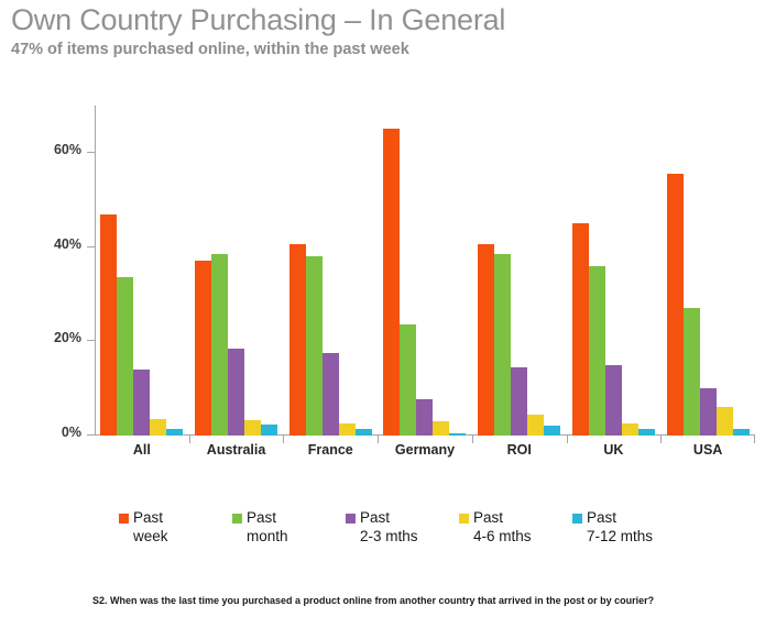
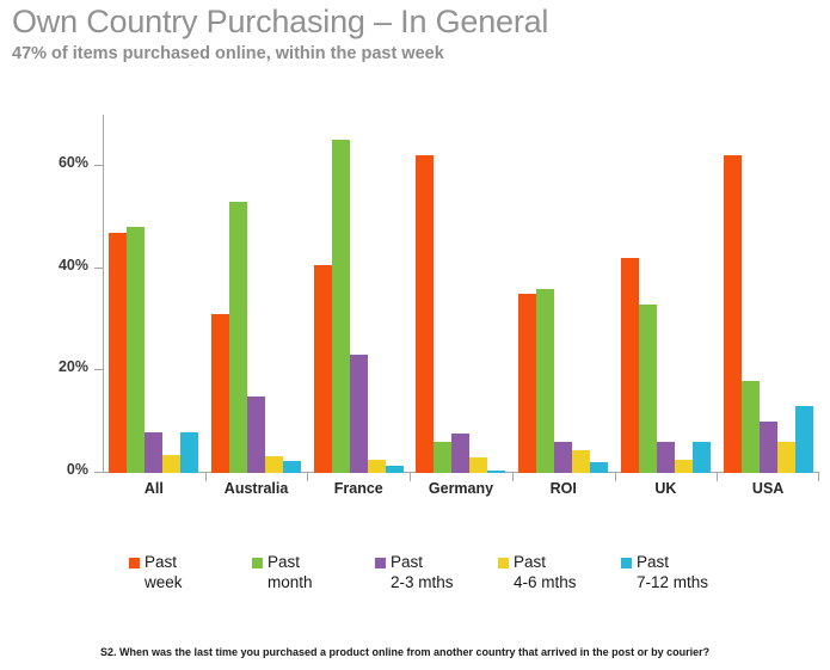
Past month/All: 34% -> 48%
Past 2-3 mths/All: 14% -> 8%
Past 7-12 mths/All: 1% -> 8%
Past week/Australia: 37% -> 31%
Past month/Australia: 38% -> 53%
Past 2-3 mths/Australia: 18% -> 15%
Past month/France: 38% -> 65%
Past 2-3 mths/France: 18% -> 23%
Past week/Germany: 65% -> 62%
Past month/Germany: 24% -> 6%
Past week/ROI: 40% -> 35%
Past month/ROI: 38% -> 36%
Past 2-3 mths/ROI: 14% -> 6%
Past week/UK: 45% -> 42%
Past month/UK: 36% -> 33%
Past 2-3 mths/UK: 15% -> 6%
Past 7-12 mths/UK: 1% -> 6%
Past week/USA: 56% -> 62%
Past month/USA: 27% -> 18%
Past 7-12 mths/USA: 1% -> 13%
